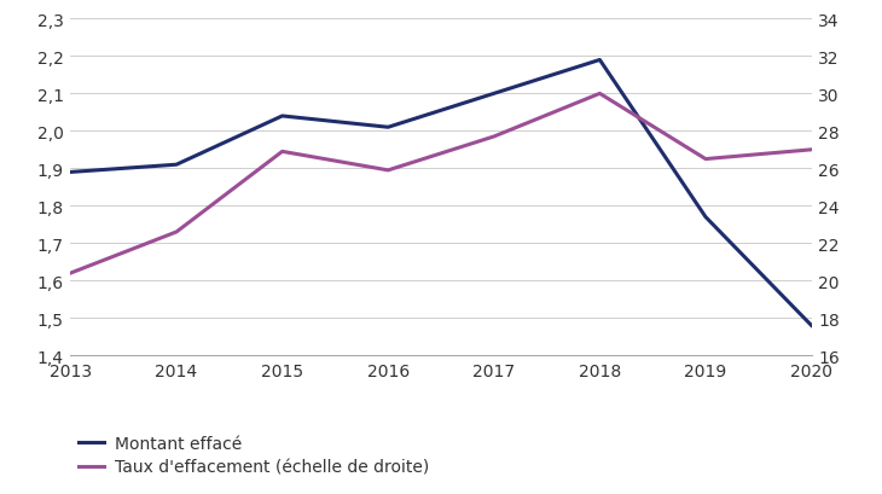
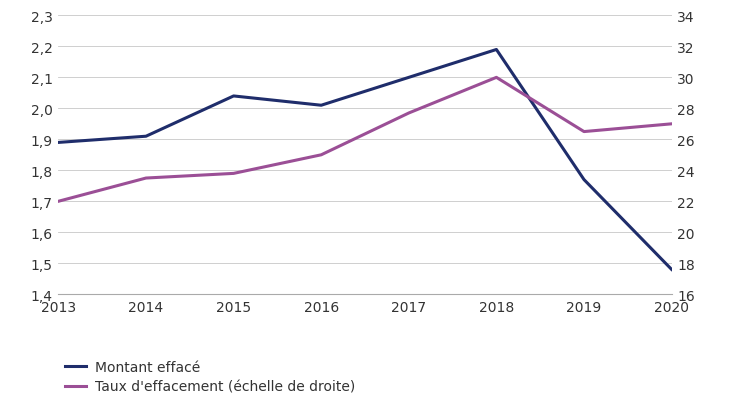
Taux d'effacement (échelle de droite)/2013: 20.4 -> 22.0
Taux d'effacement (échelle de droite)/2014: 22.6 -> 23.5
Taux d'effacement (échelle de droite)/2015: 26.9 -> 23.8
Taux d'effacement (échelle de droite)/2016: 25.9 -> 25.0
